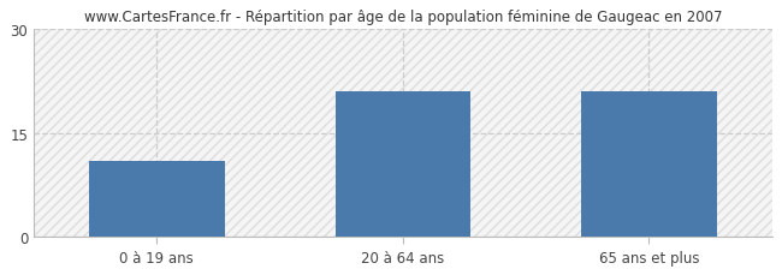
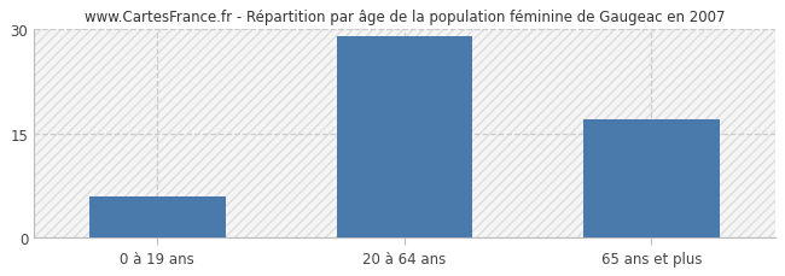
0 à 19 ans: 11 -> 6
20 à 64 ans: 21 -> 29
65 ans et plus: 21 -> 17
